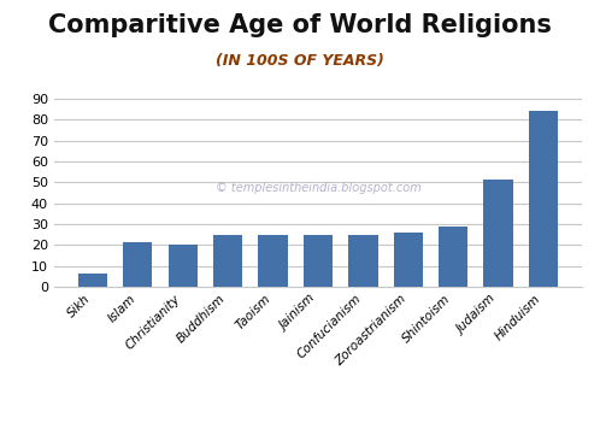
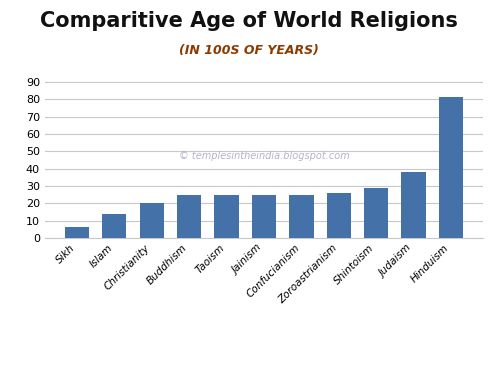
Islam: 21 -> 14
Judaism: 51 -> 38
Hinduism: 84 -> 81
